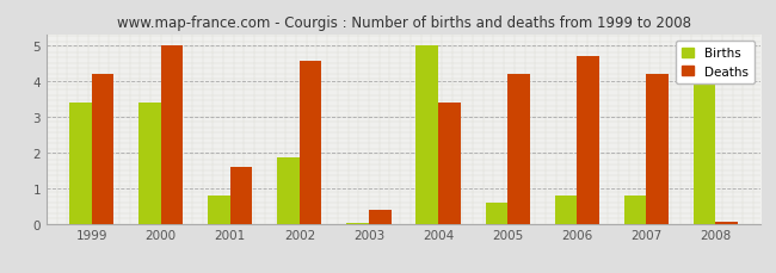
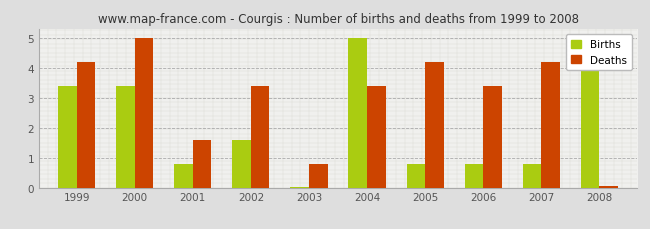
Births/2002: 1.85 -> 1.60
Deaths/2002: 4.55 -> 3.40
Deaths/2003: 0.40 -> 0.80
Births/2005: 0.60 -> 0.80
Deaths/2006: 4.70 -> 3.40
